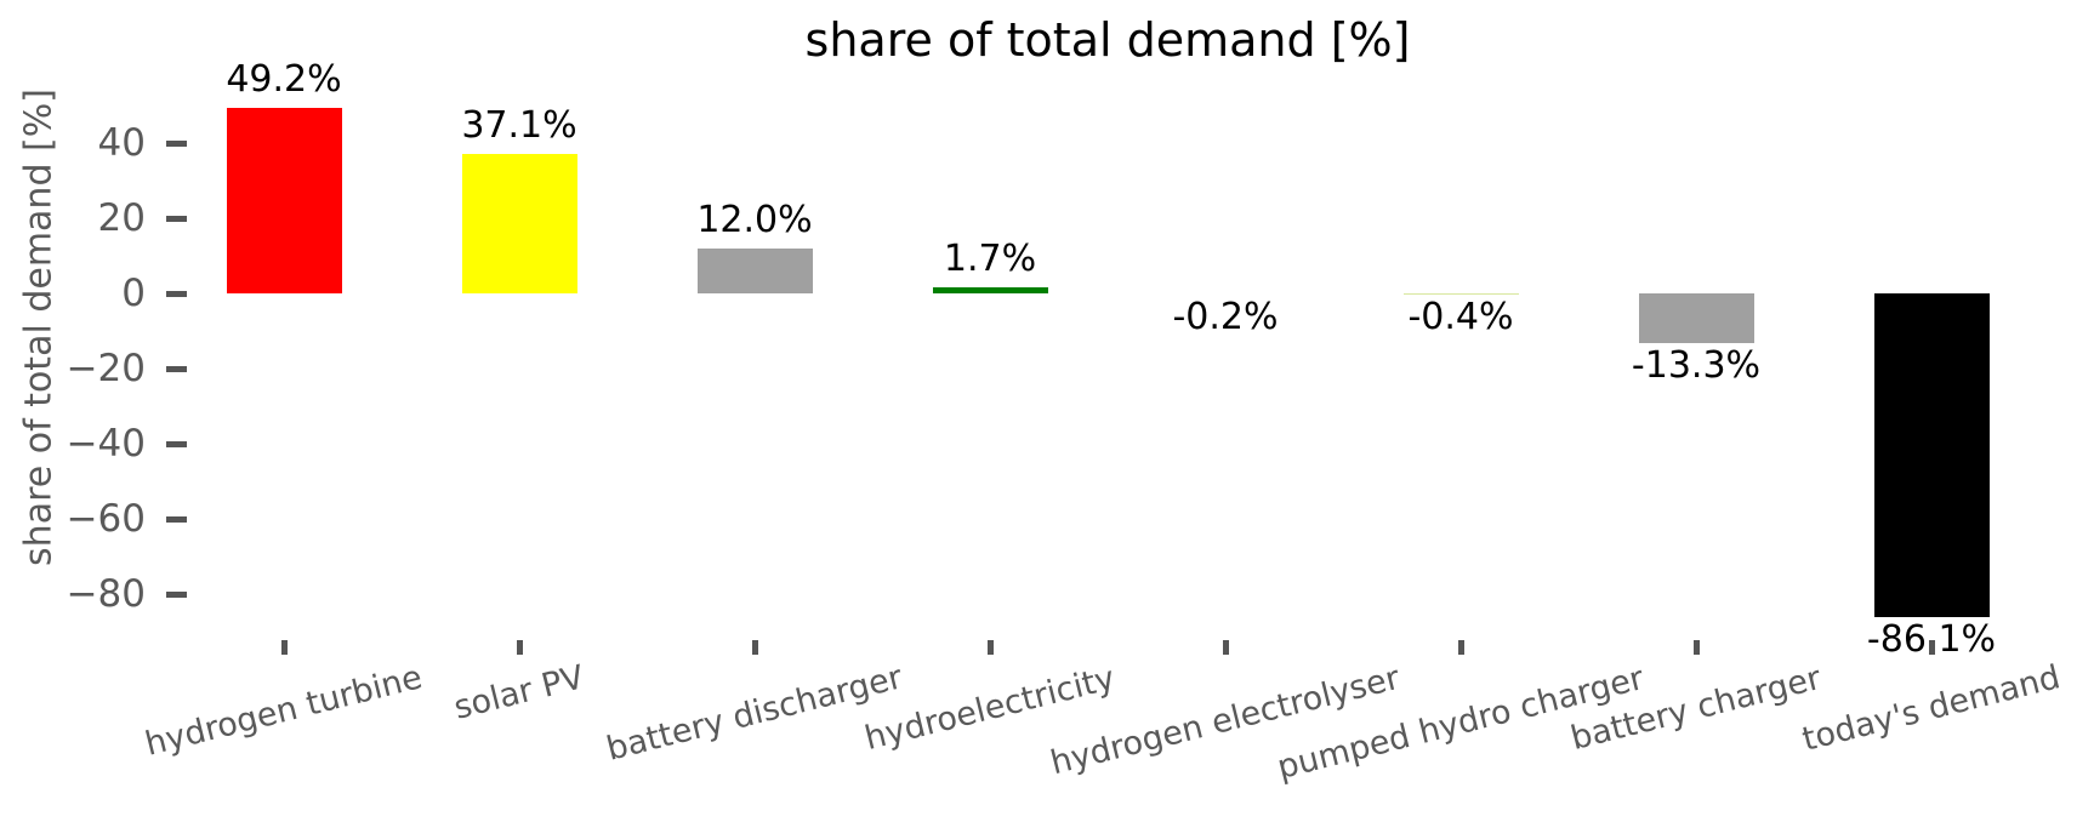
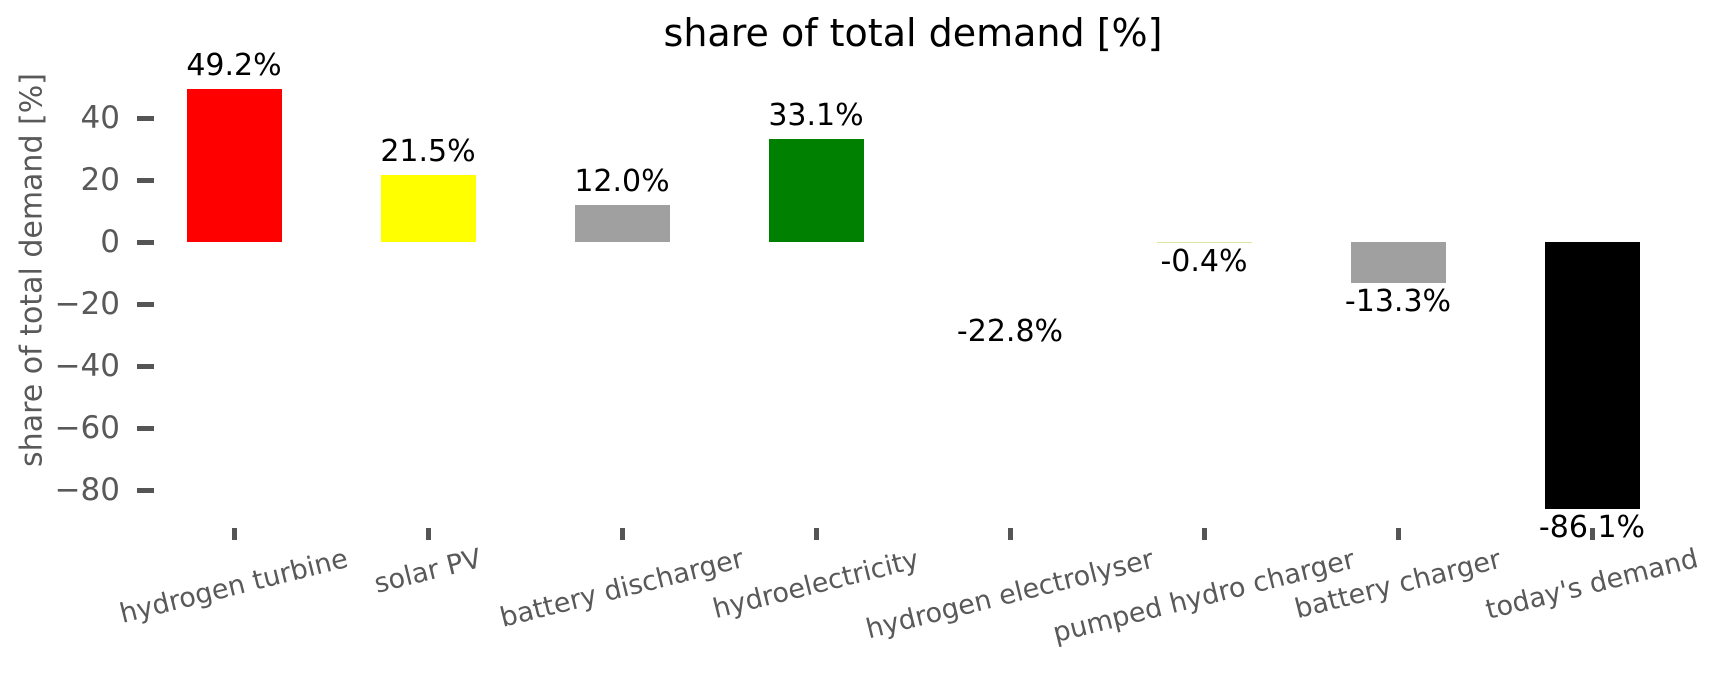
solar PV: 37.1% -> 21.5%
hydroelectricity: 1.7% -> 33.1%
hydrogen electrolyser: -0.2% -> -22.8%
